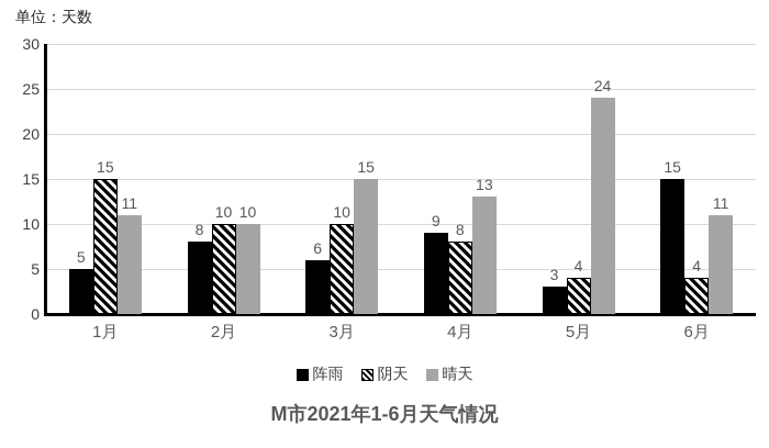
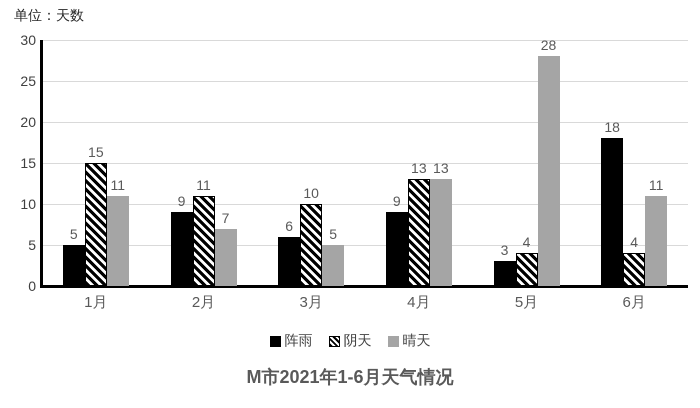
阵雨/2月: 8 -> 9
阴天/2月: 10 -> 11
晴天/2月: 10 -> 7
晴天/3月: 15 -> 5
阴天/4月: 8 -> 13
晴天/5月: 24 -> 28
阵雨/6月: 15 -> 18
